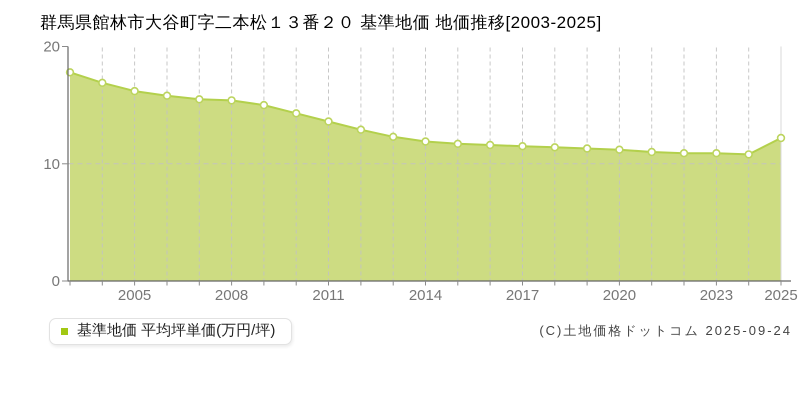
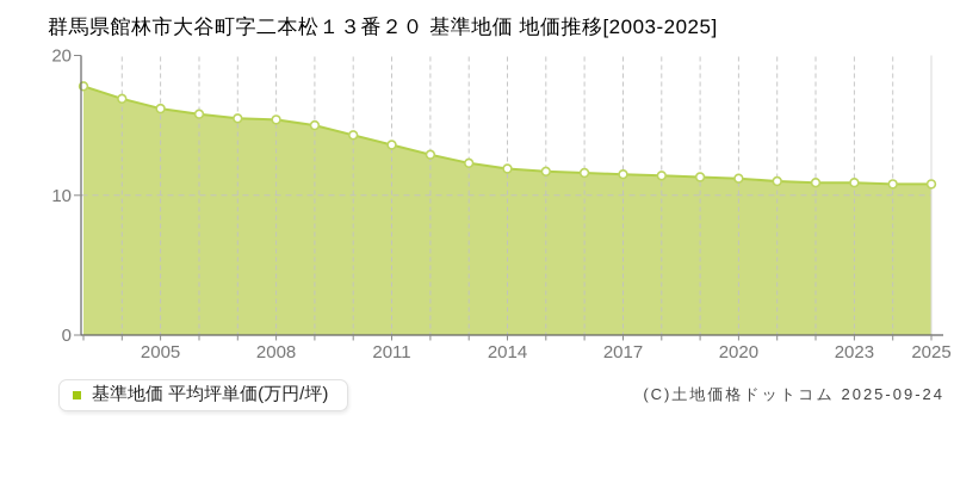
2025: 12.2 -> 10.8
